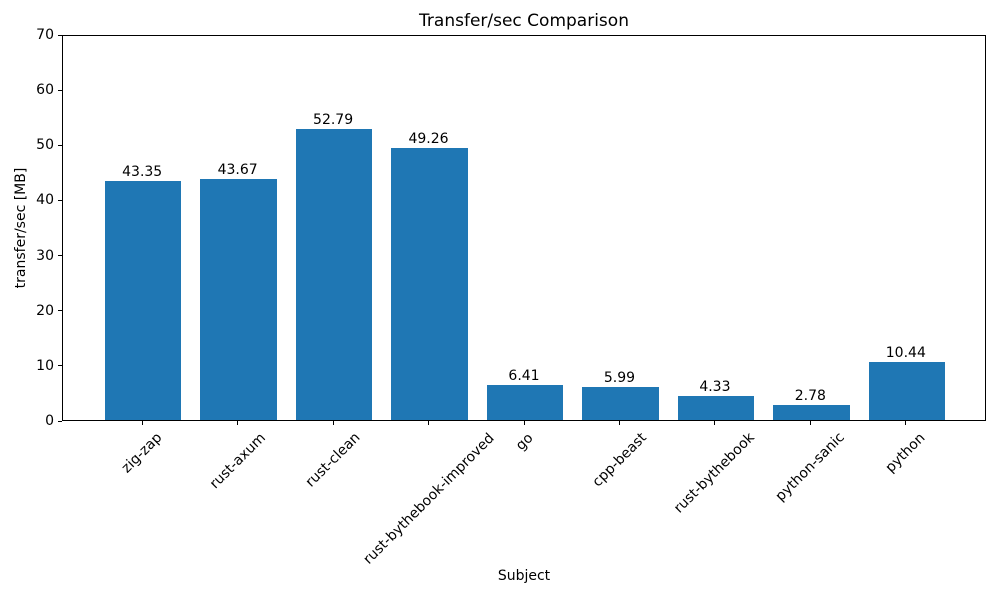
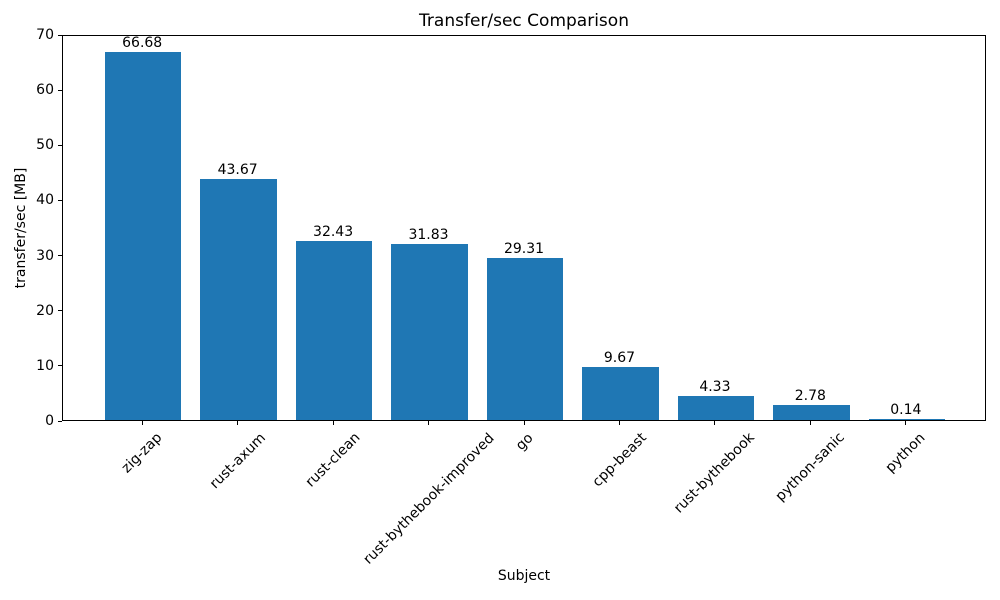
zig-zap: 43.35 -> 66.68
rust-clean: 52.79 -> 32.43
rust-bythebook-improved: 49.26 -> 31.83
go: 6.41 -> 29.31
cpp-beast: 5.99 -> 9.67
python: 10.44 -> 0.14
